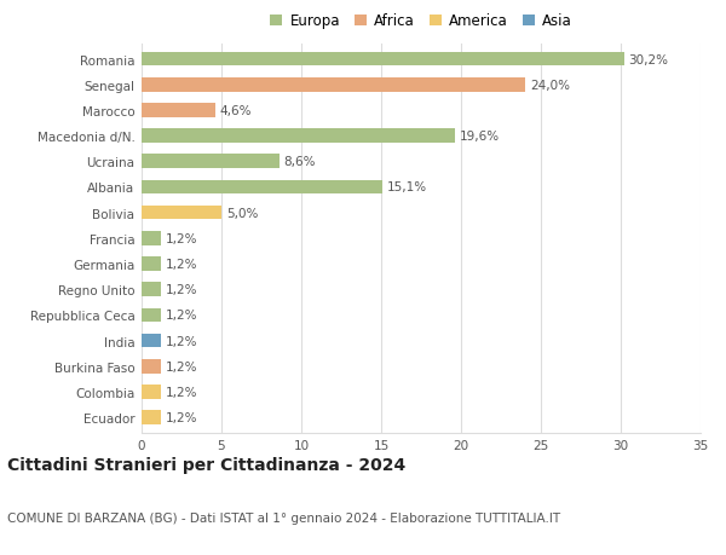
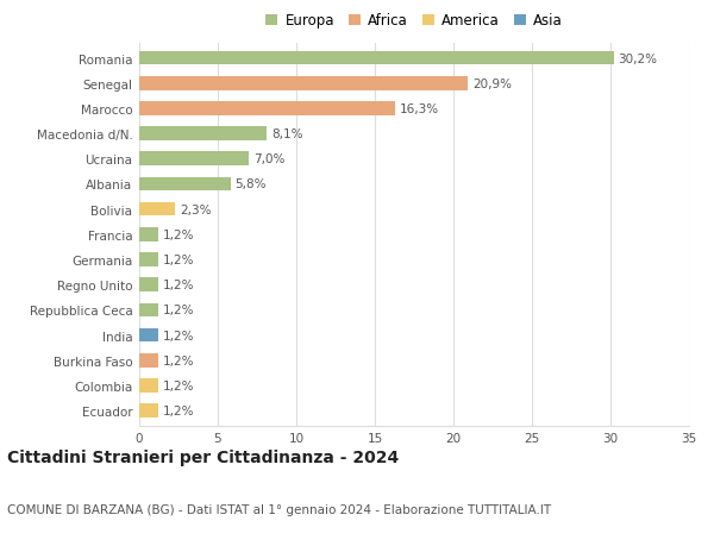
Senegal: 24,0% -> 20,9%
Marocco: 4,6% -> 16,3%
Macedonia d/N.: 19,6% -> 8,1%
Ucraina: 8,6% -> 7,0%
Albania: 15,1% -> 5,8%
Bolivia: 5,0% -> 2,3%
